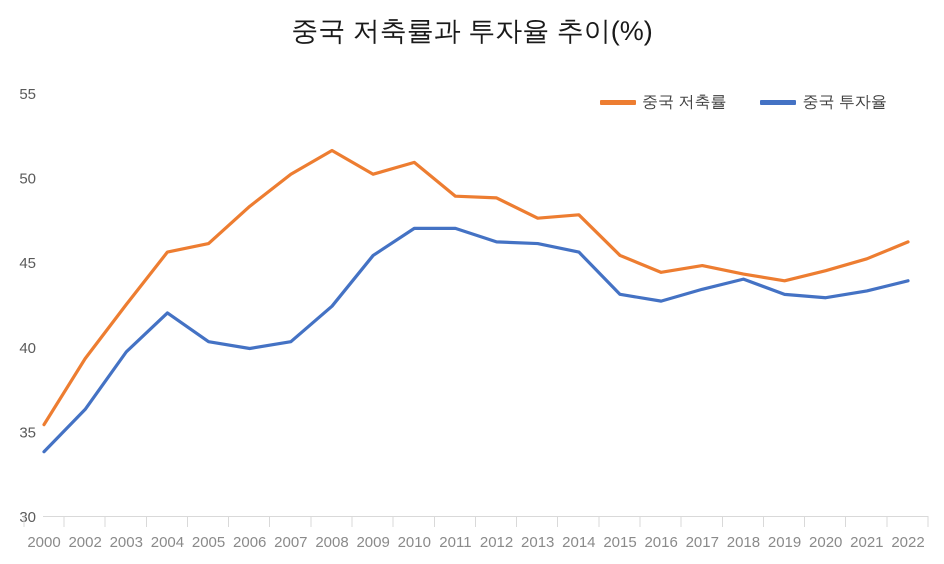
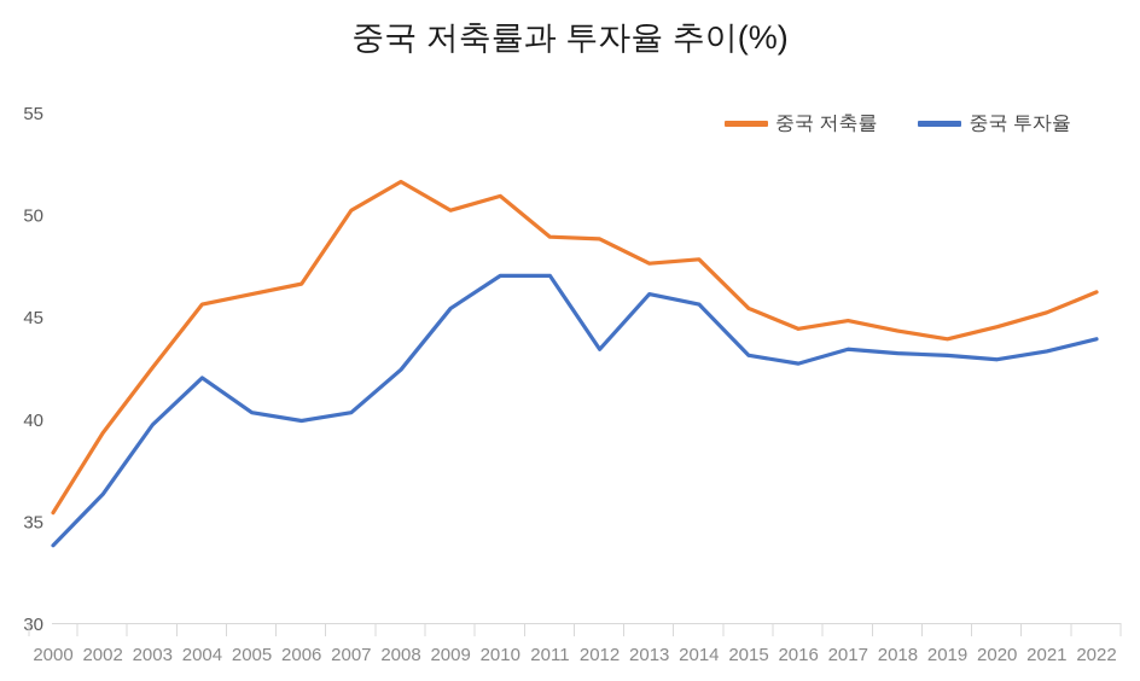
중국 저축률/2006: 48.3 -> 46.6
중국 투자율/2012: 46.2 -> 43.4
중국 투자율/2018: 44.0 -> 43.2
